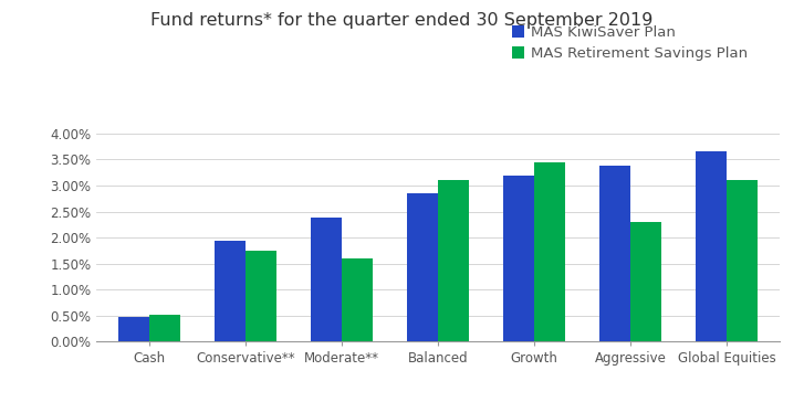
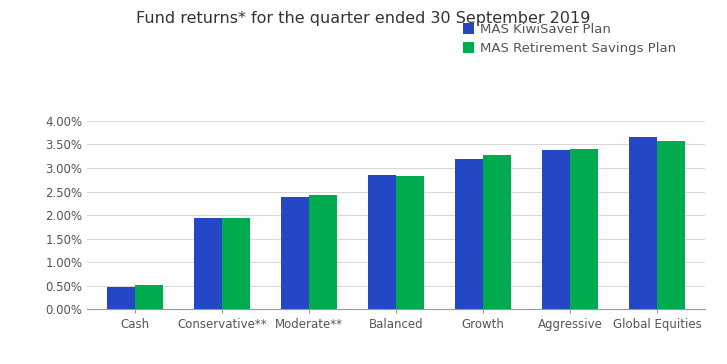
MAS Retirement Savings Plan/Conservative**: 1.75% -> 1.93%
MAS Retirement Savings Plan/Moderate**: 1.60% -> 2.42%
MAS Retirement Savings Plan/Balanced: 3.10% -> 2.82%
MAS Retirement Savings Plan/Growth: 3.45% -> 3.28%
MAS Retirement Savings Plan/Aggressive: 2.30% -> 3.40%
MAS Retirement Savings Plan/Global Equities: 3.10% -> 3.58%
